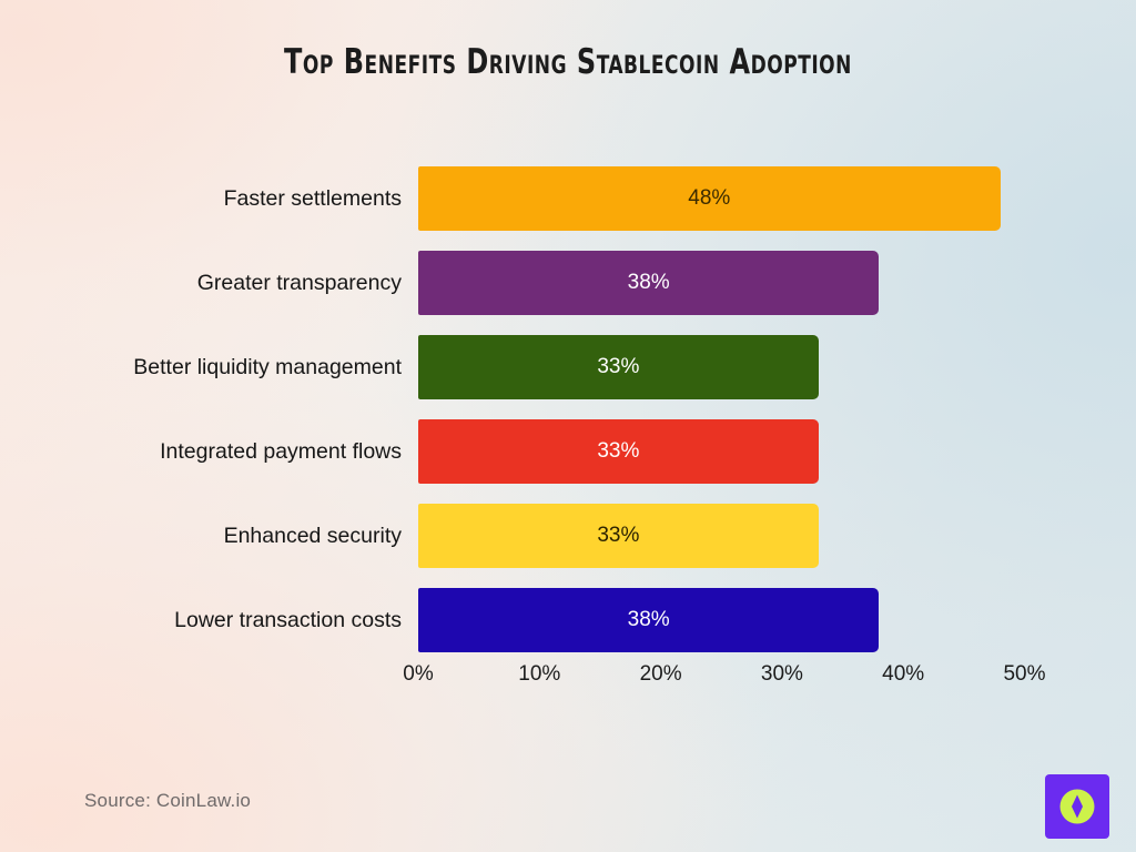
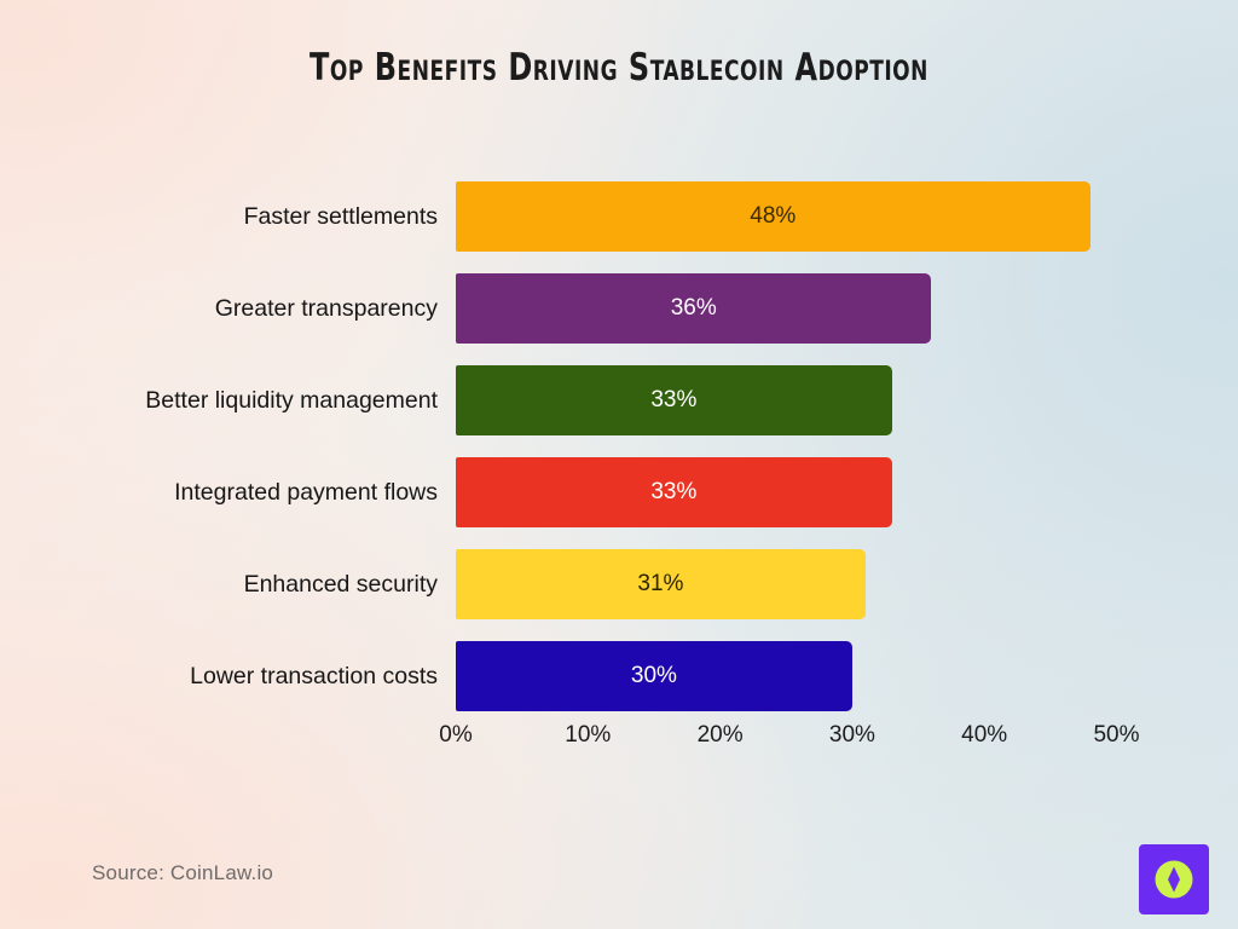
Greater transparency: 38% -> 36%
Enhanced security: 33% -> 31%
Lower transaction costs: 38% -> 30%
